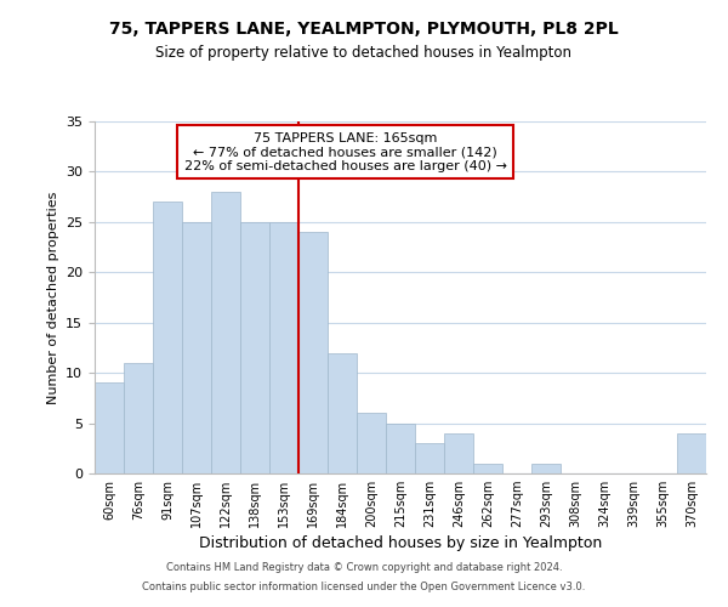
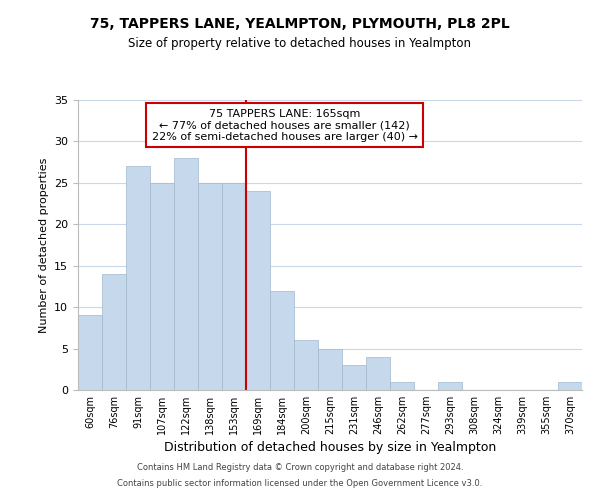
76sqm: 11 -> 14
370sqm: 4 -> 1
